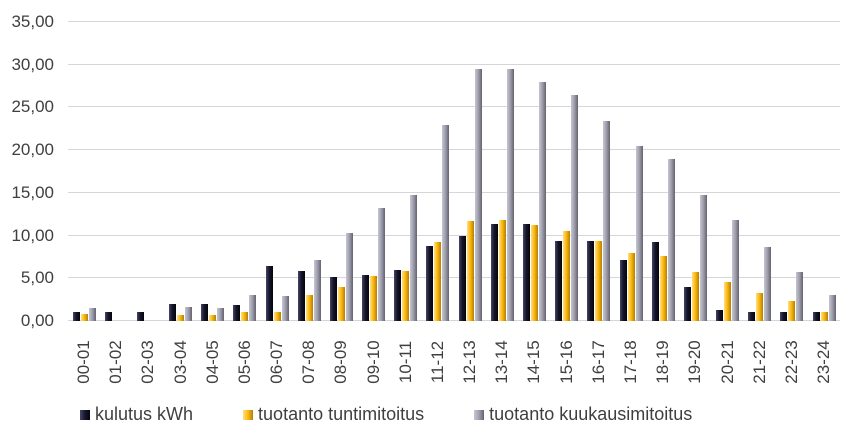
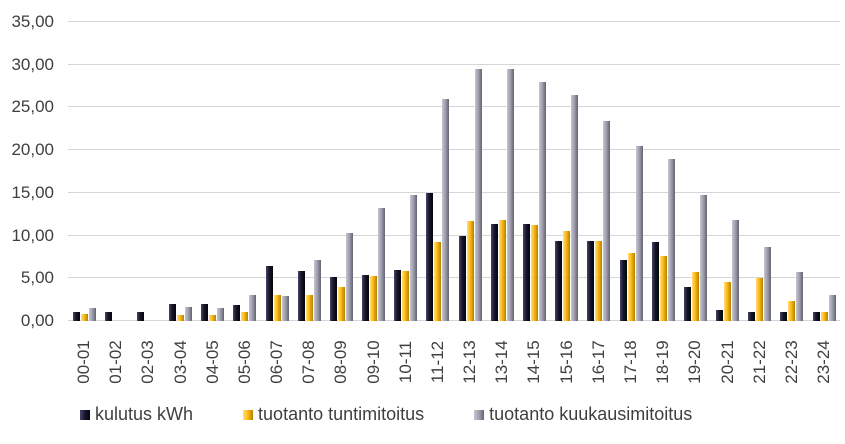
tuotanto tuntimitoitus/06-07: 1 -> 3
kulutus kWh/11-12: 9 -> 15
tuotanto kuukausimitoitus/11-12: 23 -> 26
tuotanto tuntimitoitus/21-22: 3 -> 5
